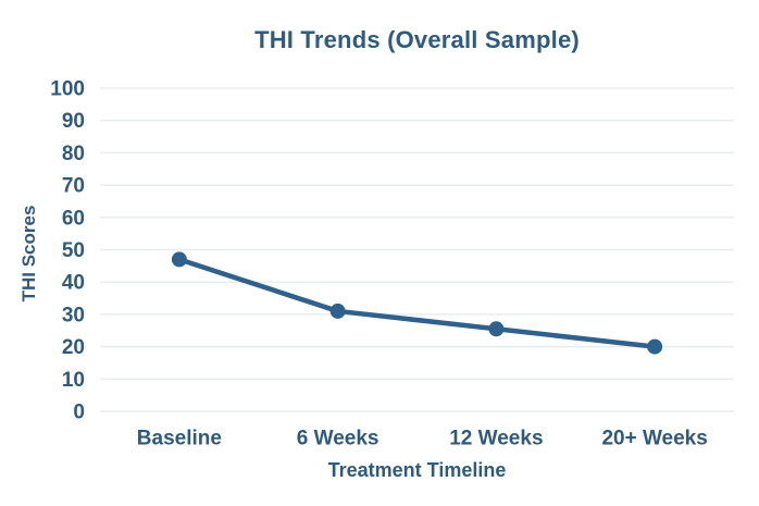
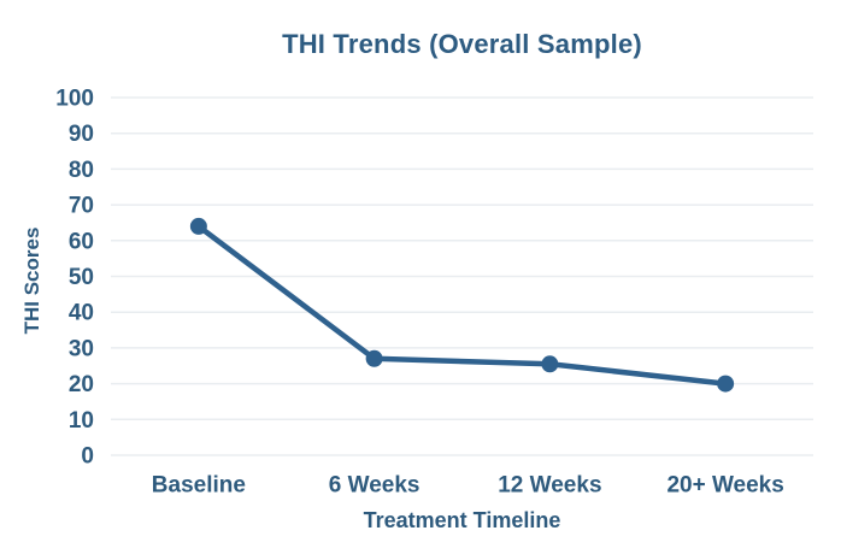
Baseline: 47 -> 64
6 Weeks: 31 -> 27
